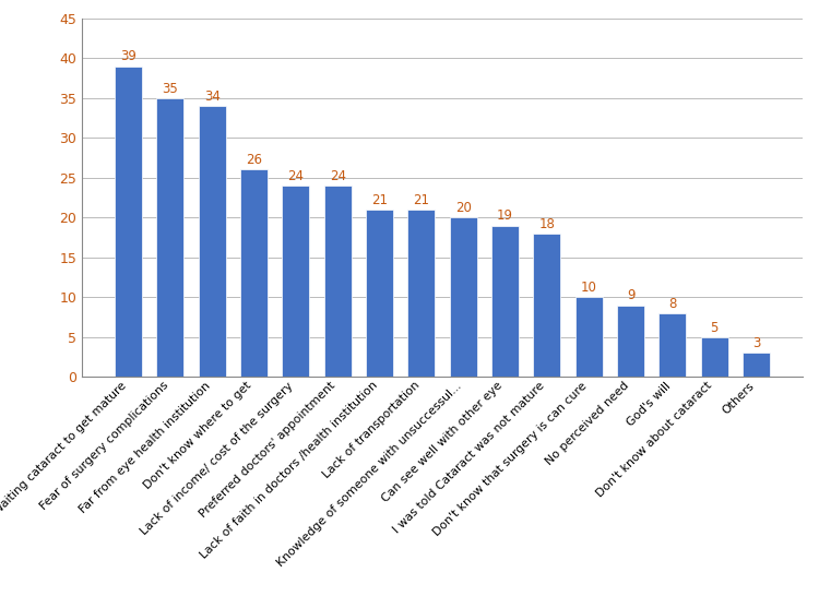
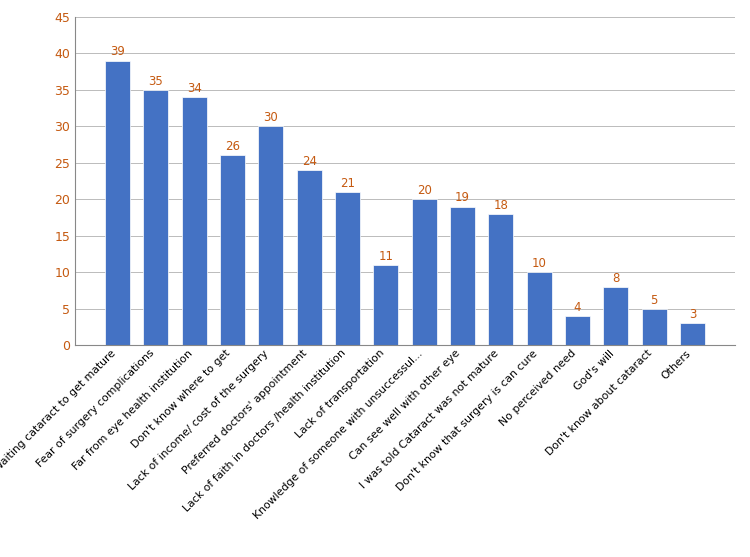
Lack of income/ cost of the surgery: 24 -> 30
Lack of transportation: 21 -> 11
No perceived need: 9 -> 4
